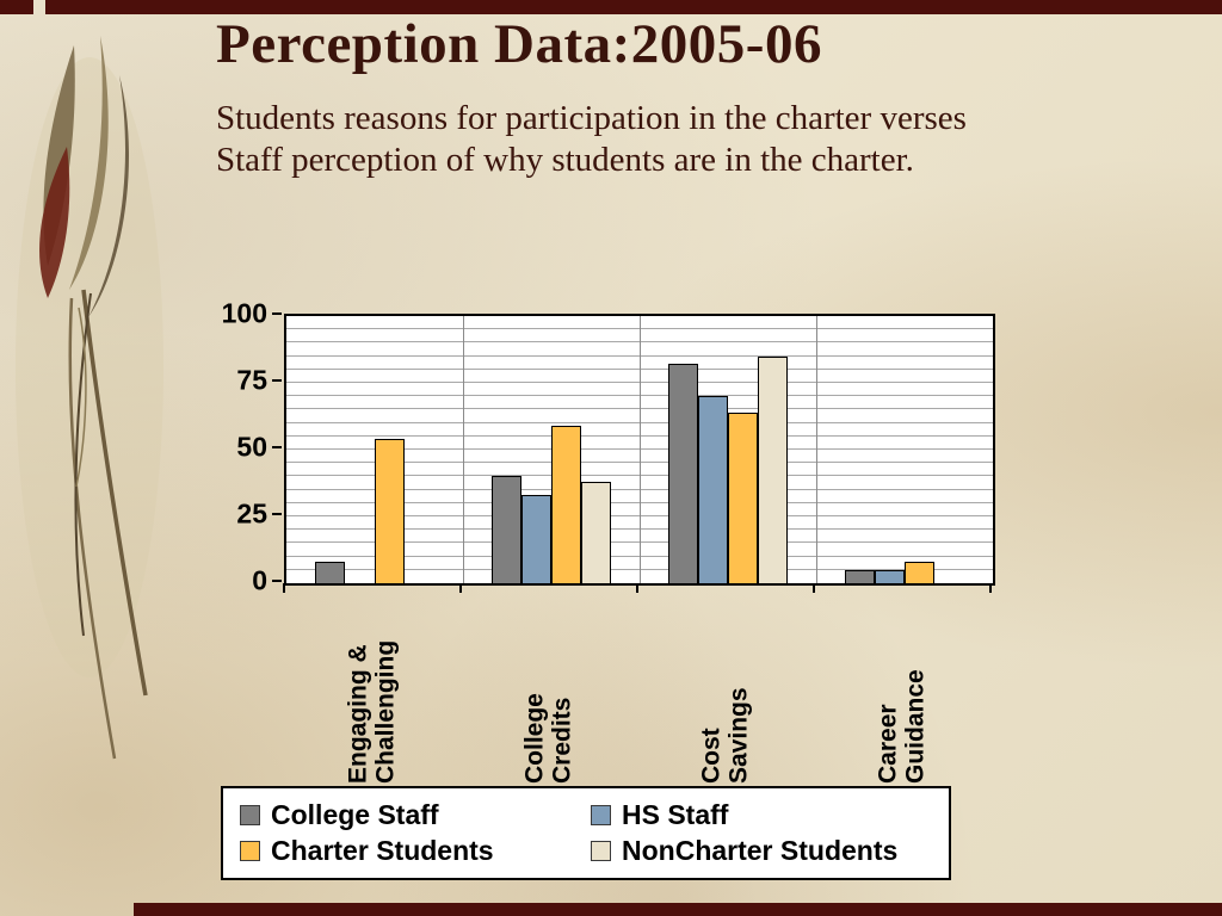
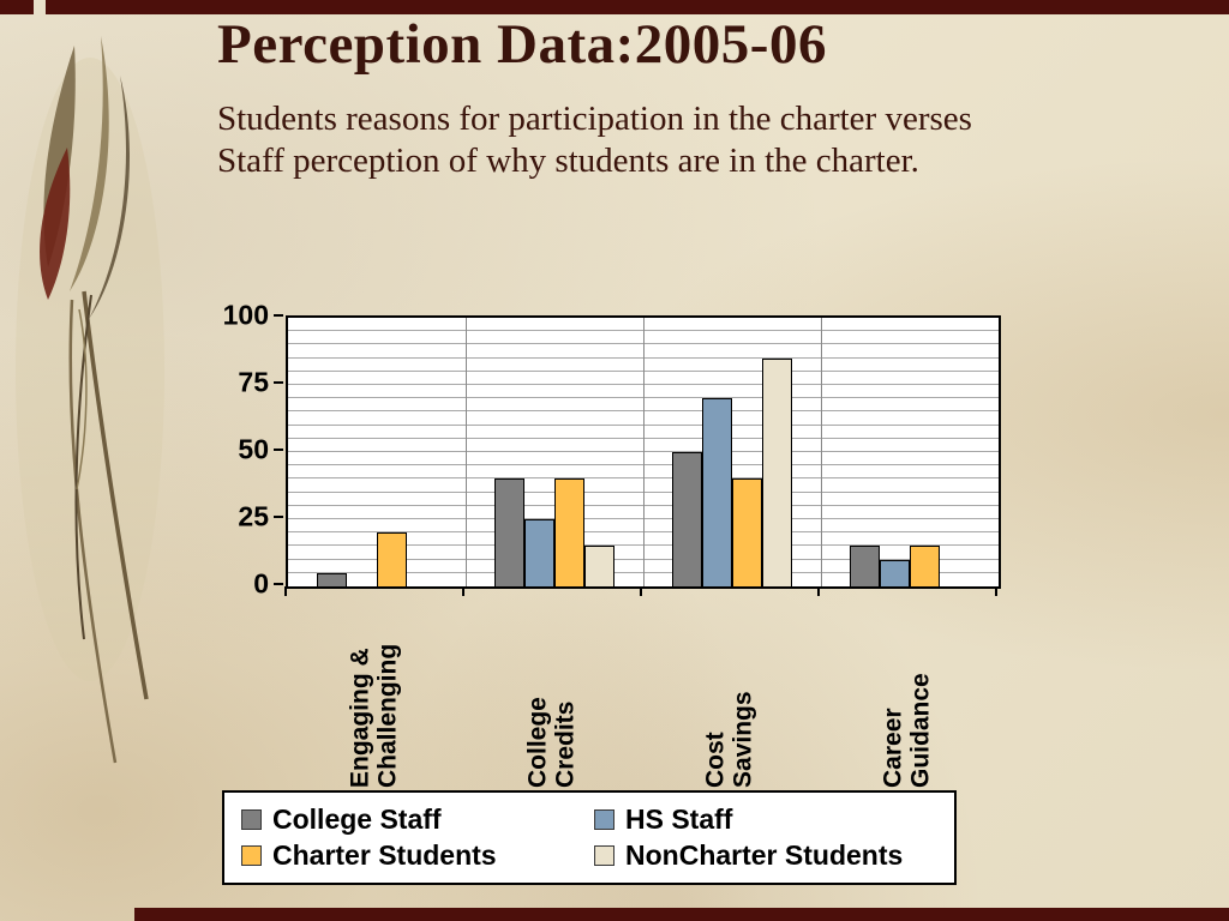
College Staff/Engaging & Challenging: 8 -> 5
Charter Students/Engaging & Challenging: 54 -> 20
HS Staff/College Credits: 33 -> 25
Charter Students/College Credits: 59 -> 40
NonCharter Students/College Credits: 38 -> 15
College Staff/Cost Savings: 82 -> 50
Charter Students/Cost Savings: 64 -> 40
College Staff/Career Guidance: 5 -> 15
HS Staff/Career Guidance: 5 -> 10
Charter Students/Career Guidance: 8 -> 15
